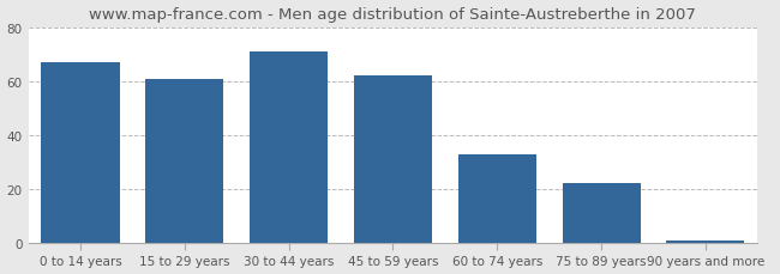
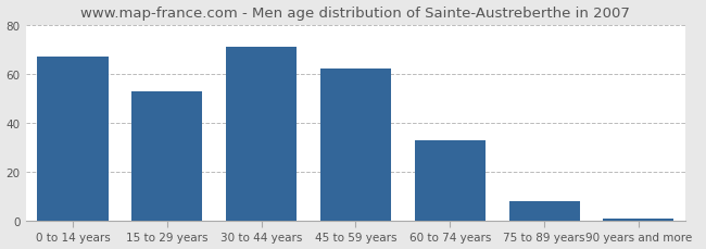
15 to 29 years: 61 -> 53
75 to 89 years: 22 -> 8
